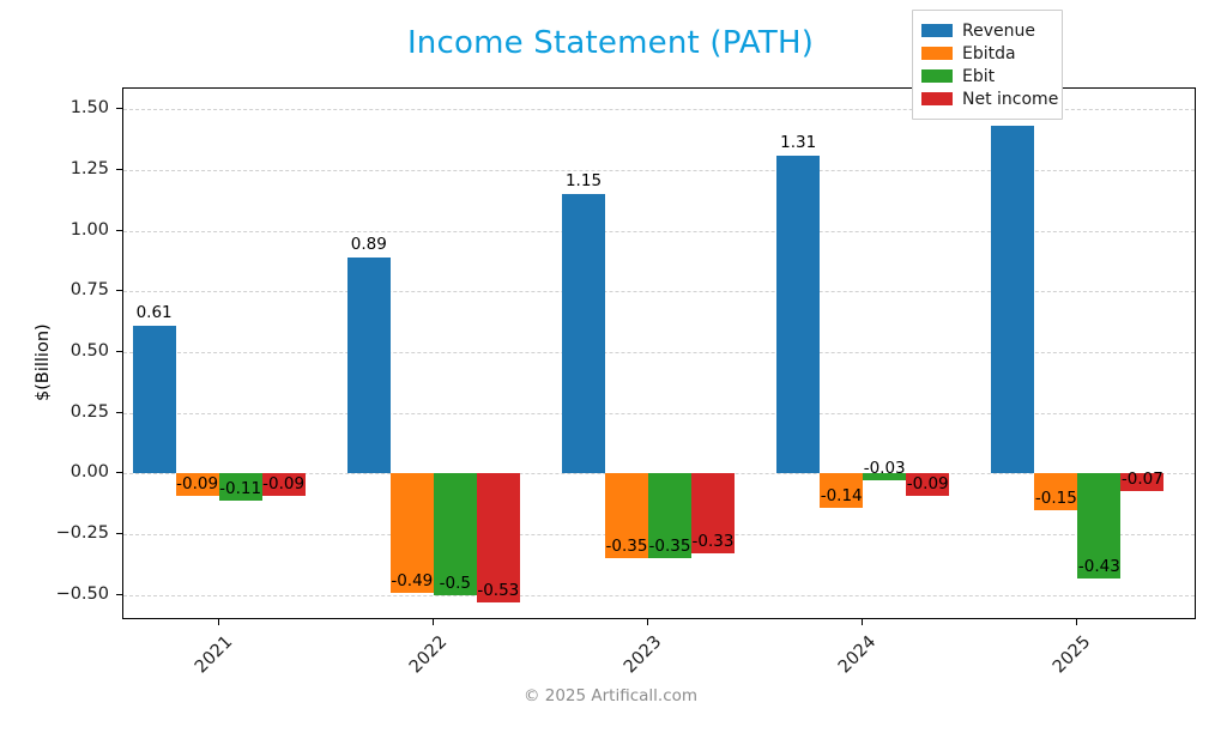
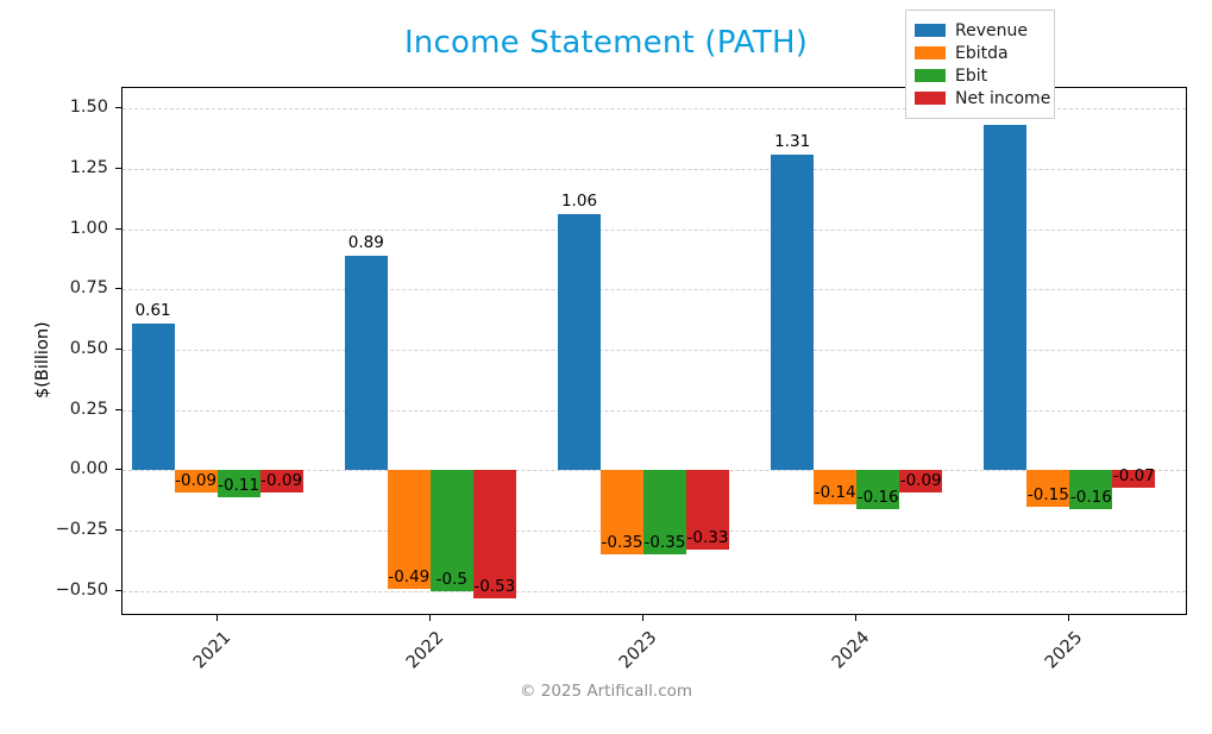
Revenue/2023: 1.15 -> 1.06
Ebit/2024: -0.03 -> -0.16
Ebit/2025: -0.43 -> -0.16
